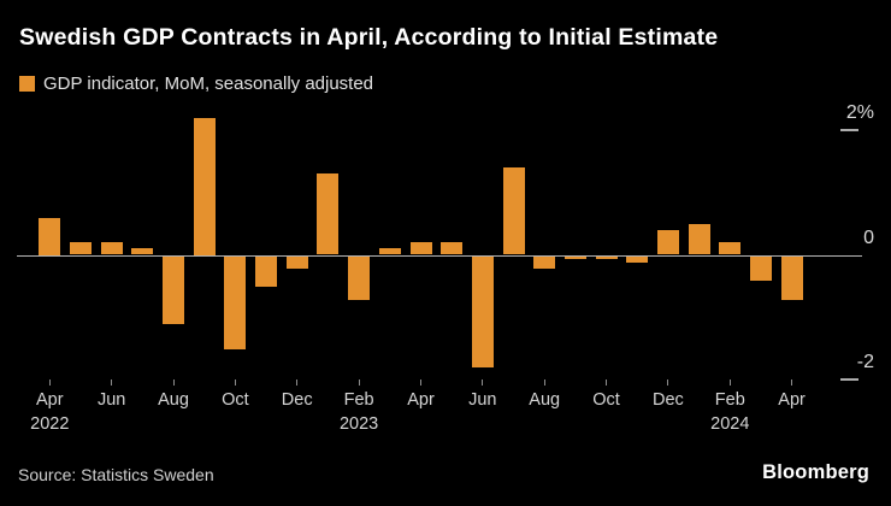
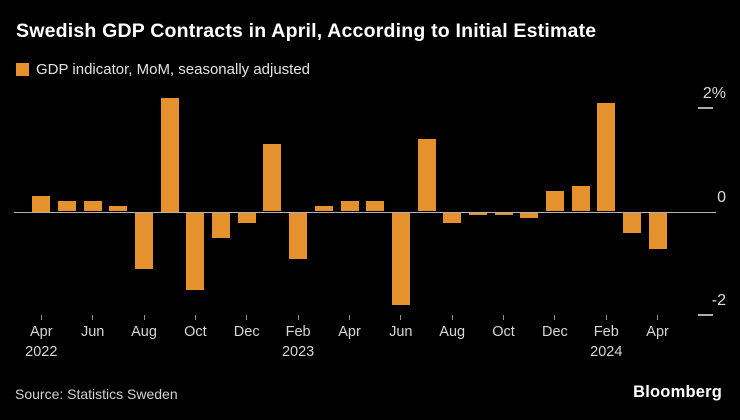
Apr 2022: 0.6% -> 0.3%
Feb 2023: -0.7% -> -0.9%
Feb 2024: 0.2% -> 2.1%
